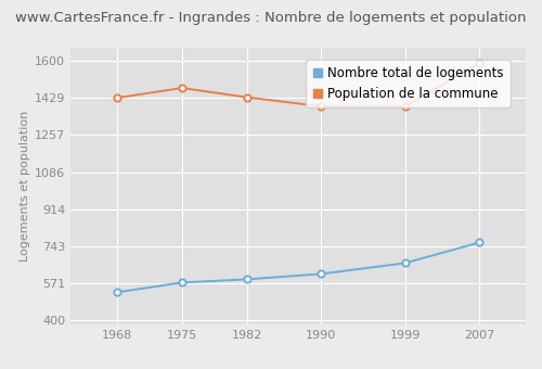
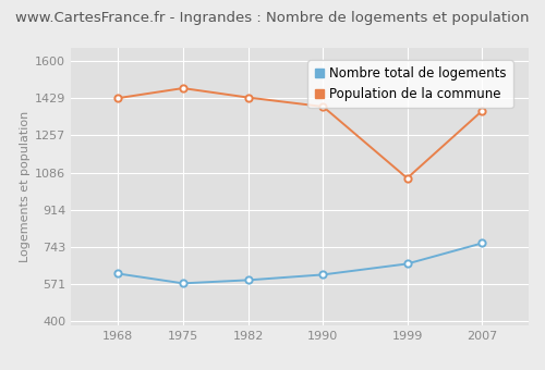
Nombre total de logements/1968: 530 -> 620
Population de la commune/1999: 1390 -> 1060
Population de la commune/2007: 1590 -> 1370
